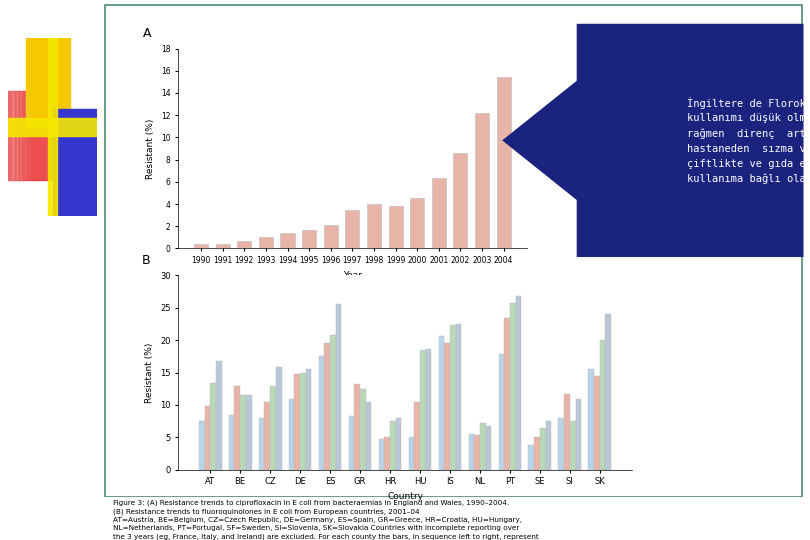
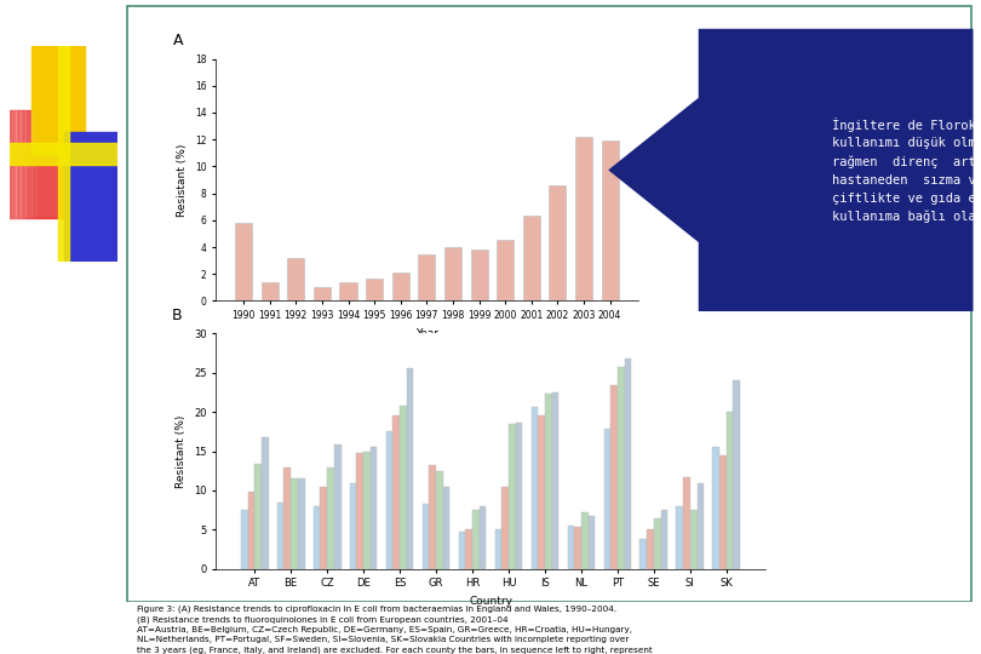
1990: 0.4 -> 5.8
1991: 0.4 -> 1.4
1992: 0.7 -> 3.2
2004: 15.4 -> 11.9
